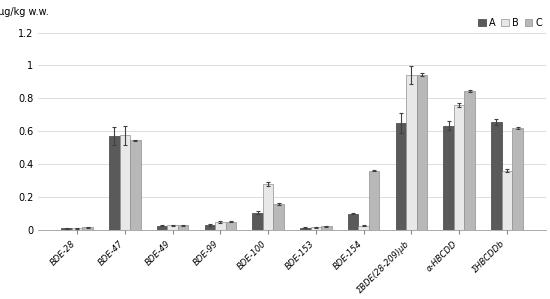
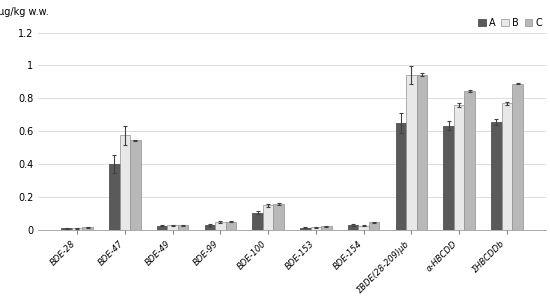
A/BDE-47: 0.57 -> 0.40
B/BDE-100: 0.28 -> 0.15
A/BDE-154: 0.10 -> 0.03
C/BDE-154: 0.36 -> 0.05
B/ΣHBCDDb: 0.36 -> 0.77
C/ΣHBCDDb: 0.62 -> 0.89
